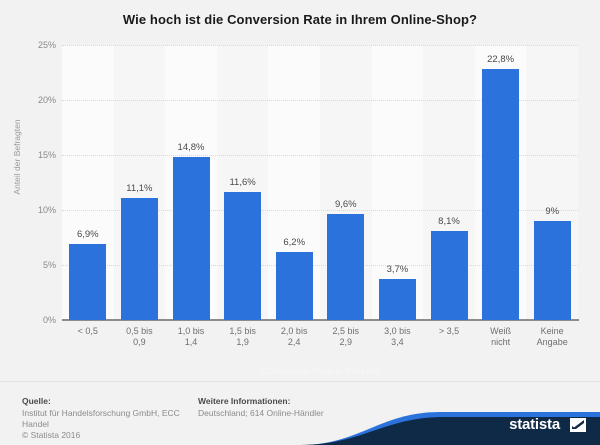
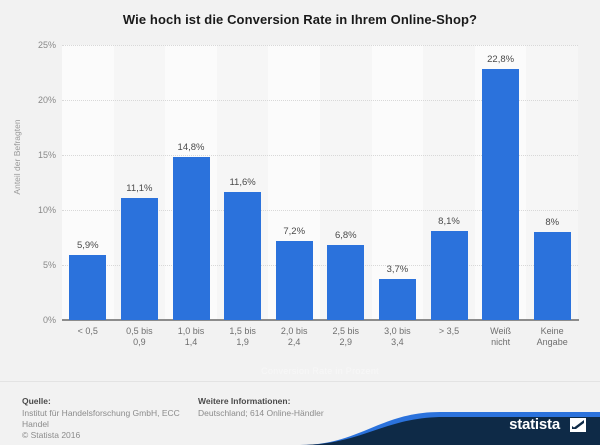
< 0,5: 6,9% -> 5,9%
2,0 bis 2,4: 6,2% -> 7,2%
2,5 bis 2,9: 9,6% -> 6,8%
Keine Angabe: 9% -> 8%
